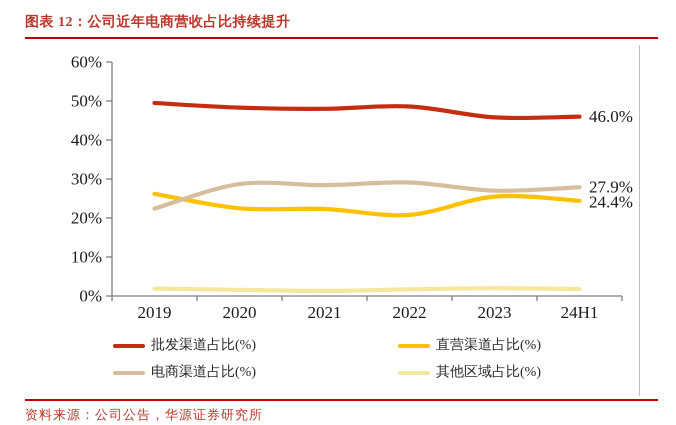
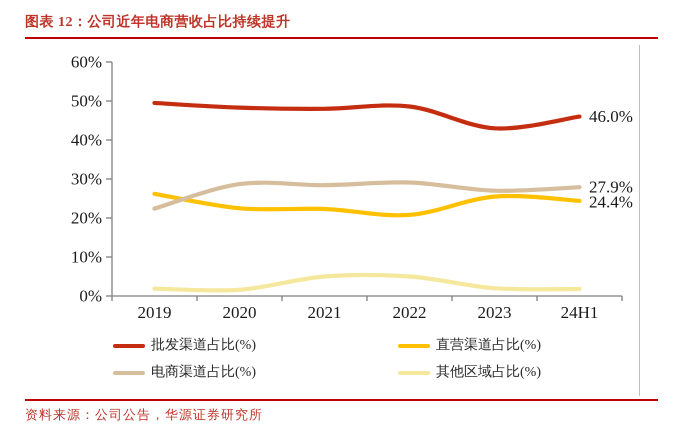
其他区域占比(%)/2021: 1% -> 5%
其他区域占比(%)/2022: 2% -> 5%
批发渠道占比(%)/2023: 46% -> 43%
